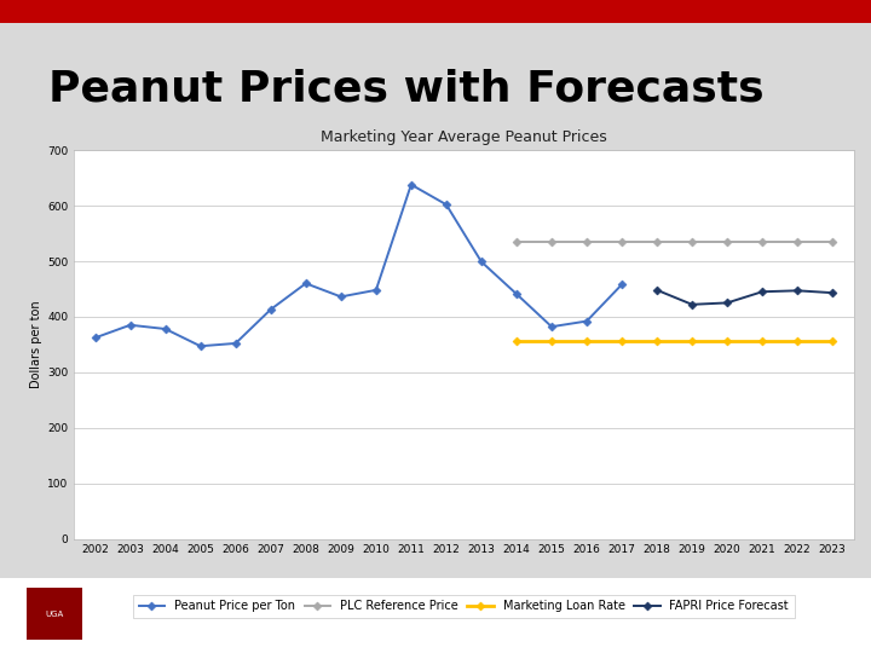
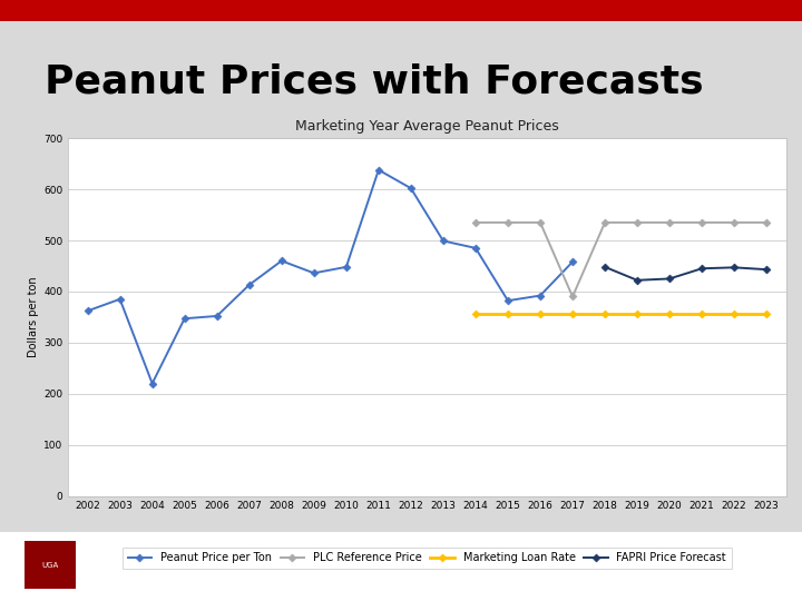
Peanut Price per Ton/2004: 378 -> 220
Peanut Price per Ton/2014: 441 -> 485
PLC Reference Price/2017: 535 -> 390
